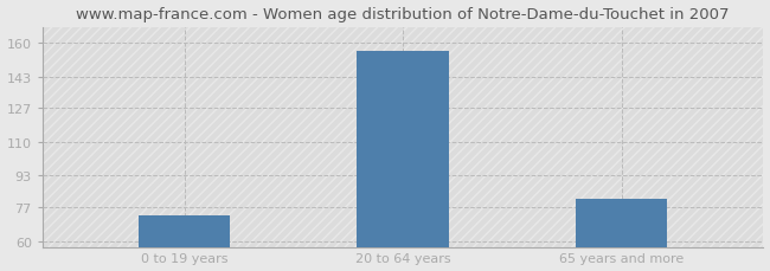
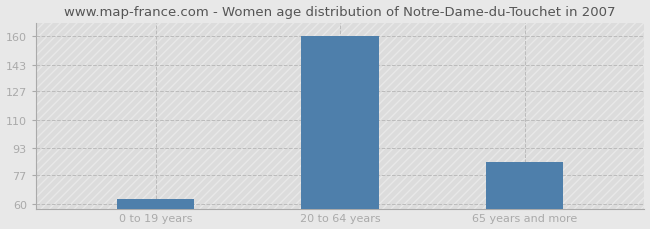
0 to 19 years: 73 -> 63
20 to 64 years: 156 -> 160
65 years and more: 81 -> 85
